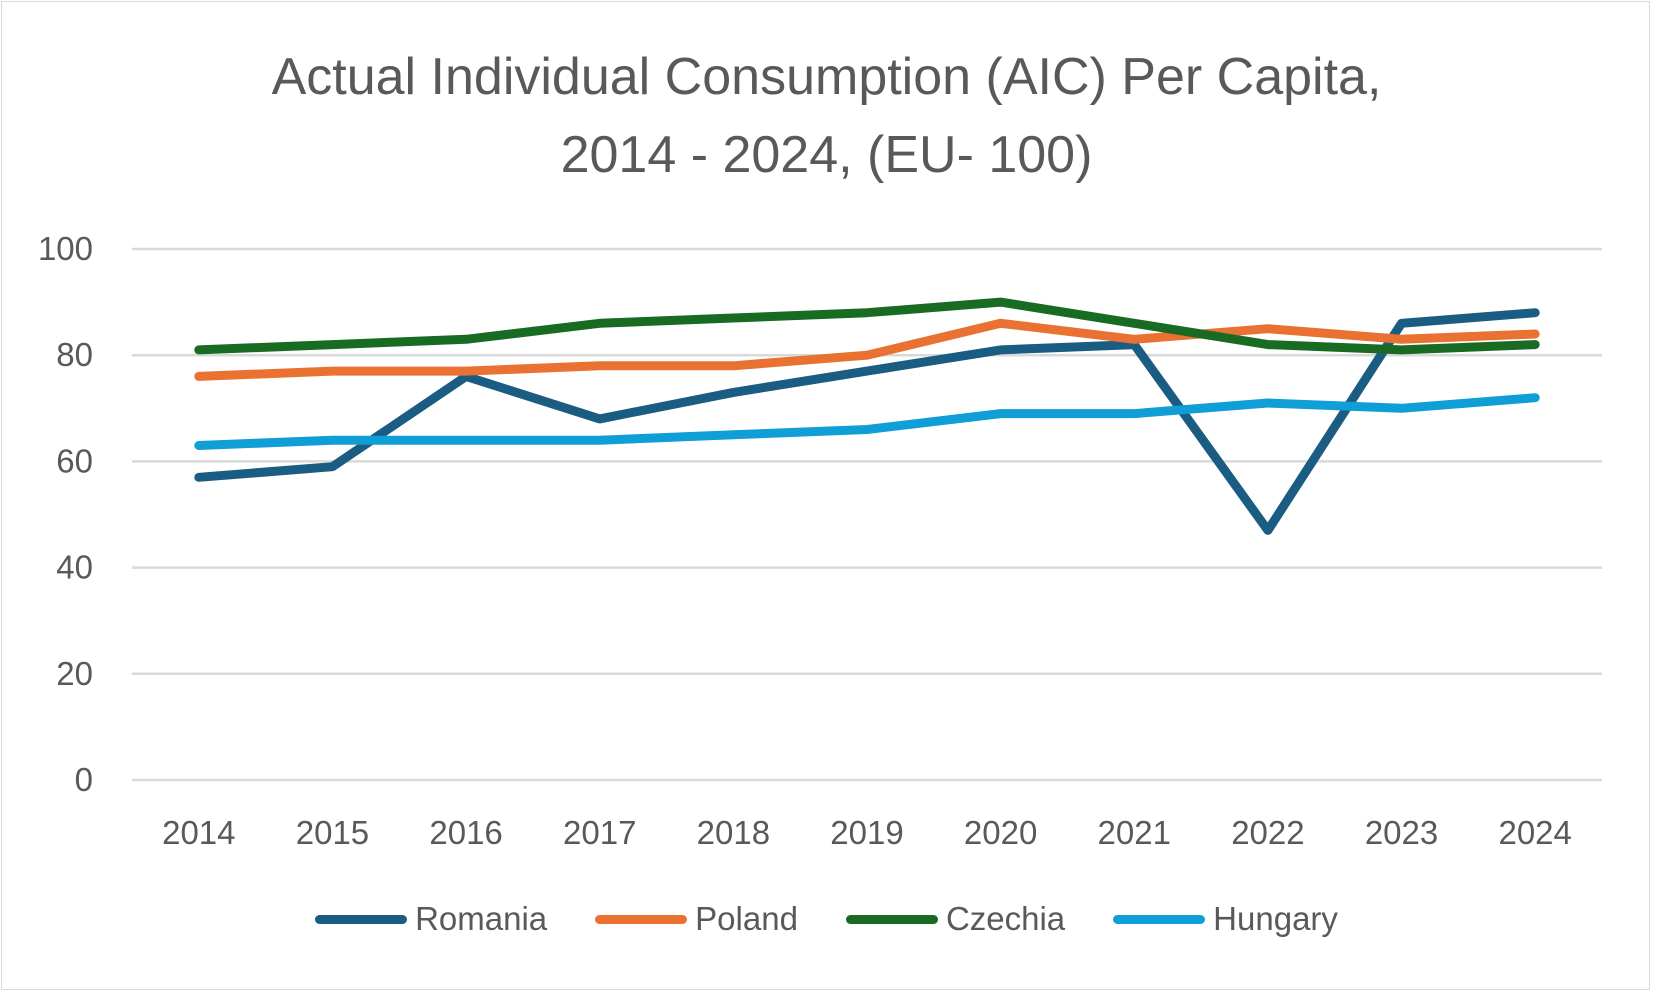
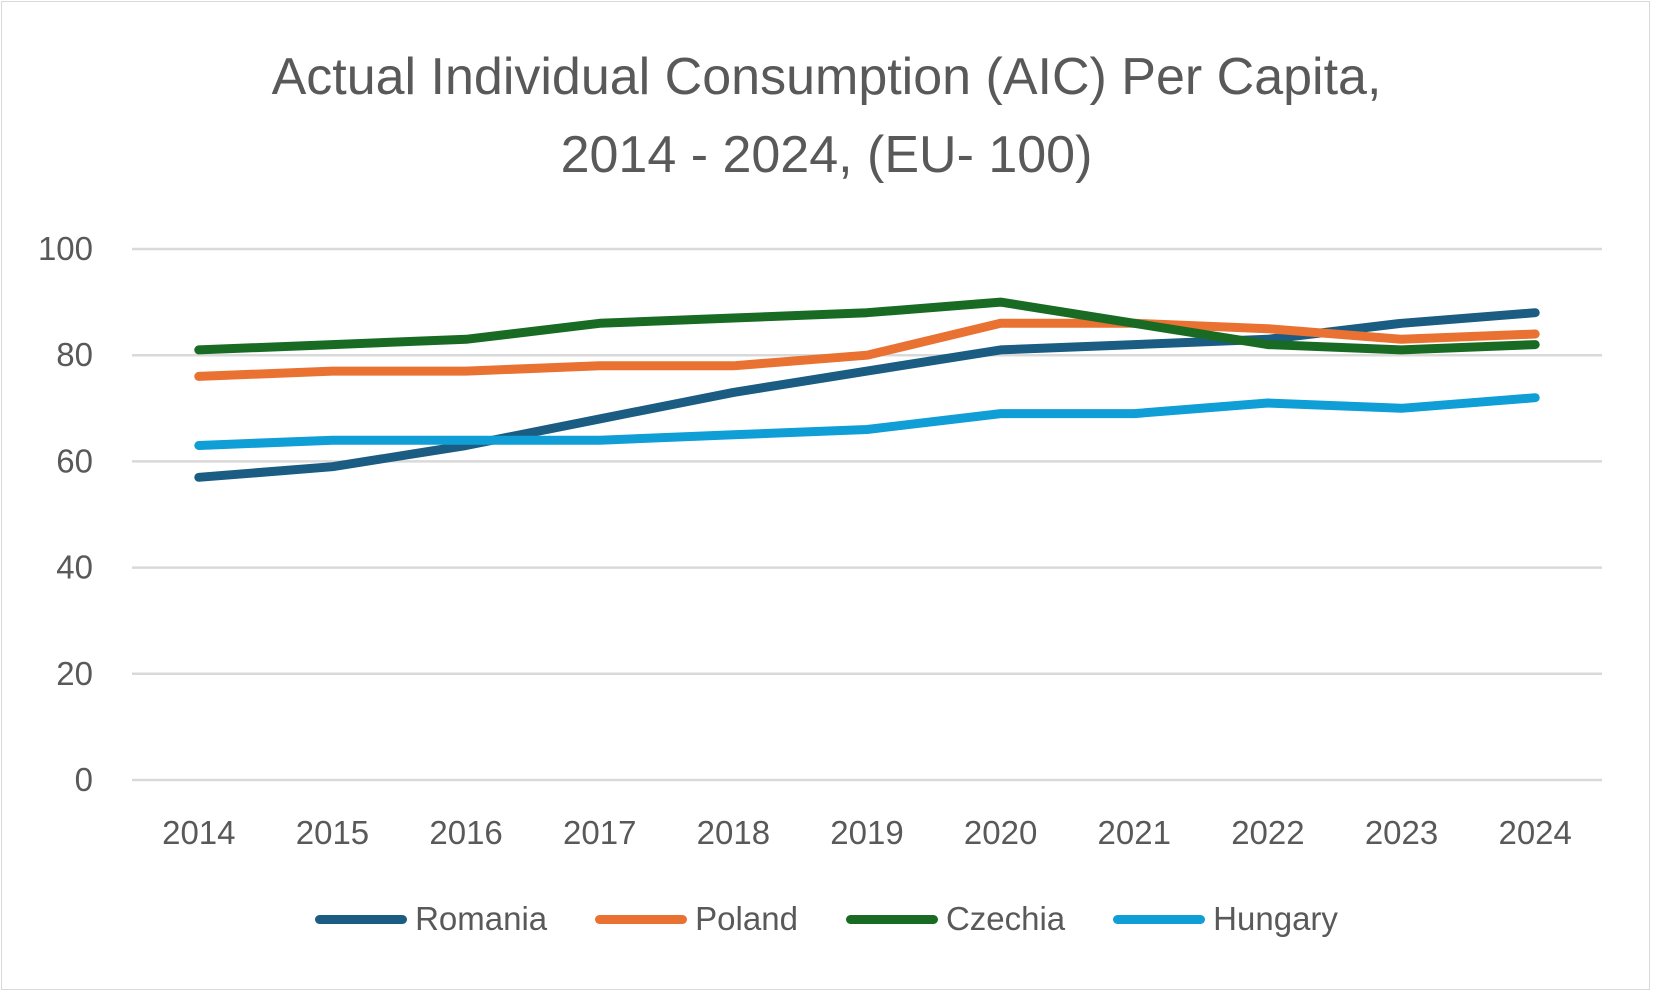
Romania/2016: 76 -> 63
Poland/2021: 83 -> 86
Romania/2022: 47 -> 83
